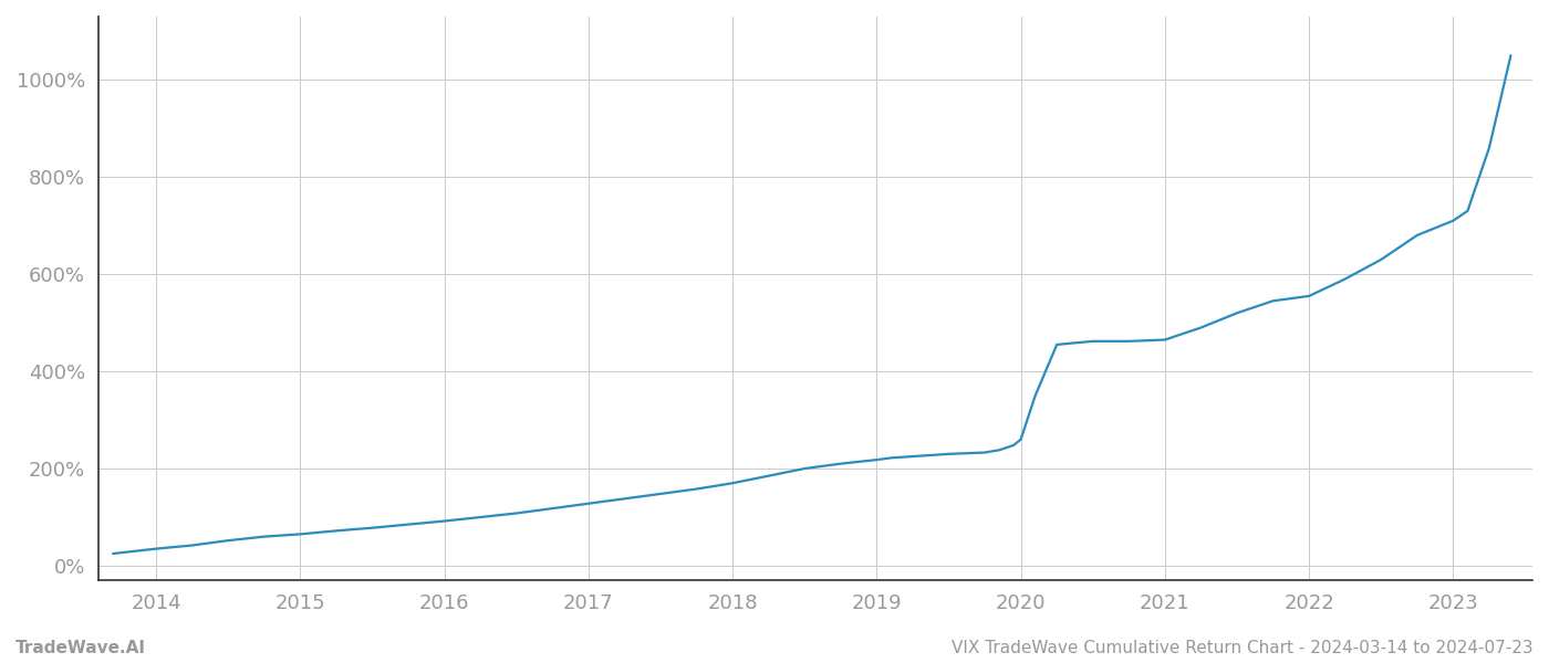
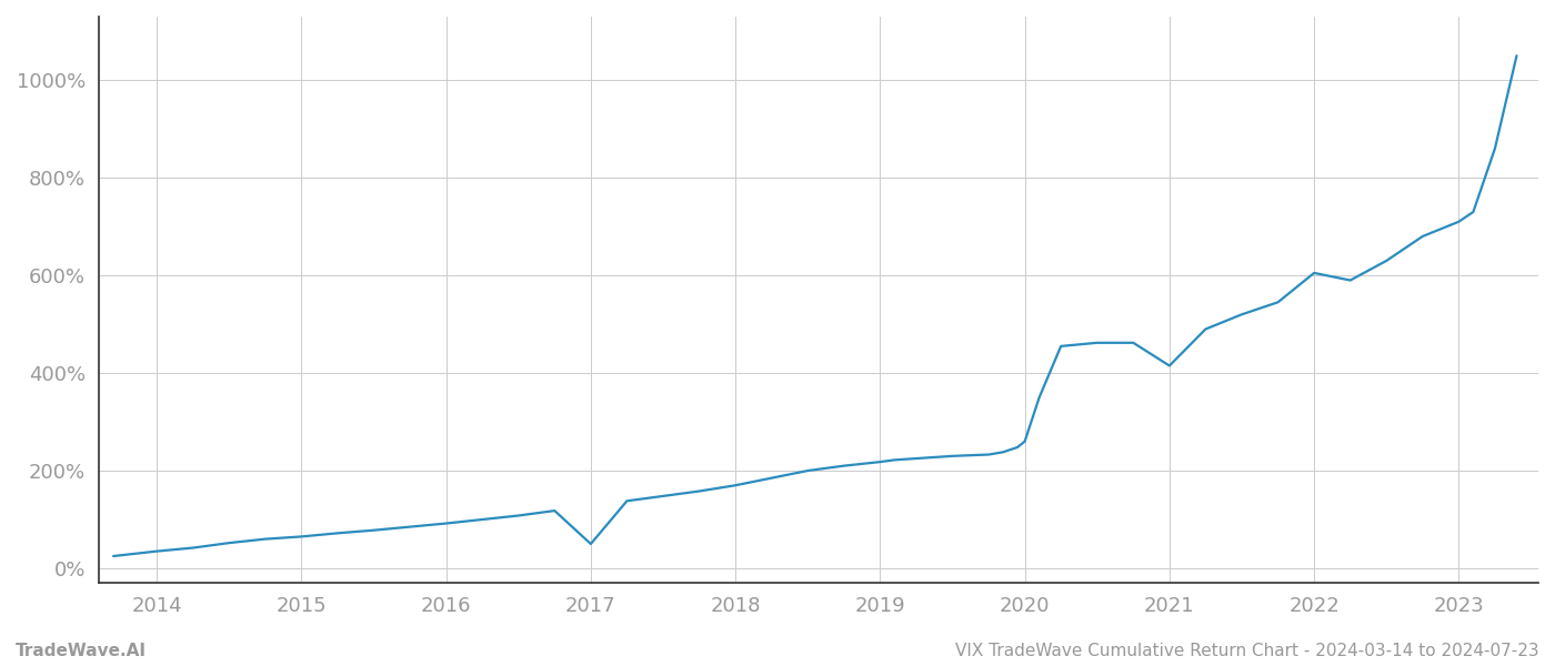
2017: 128% -> 50%
2021: 465% -> 415%
2022: 555% -> 605%
